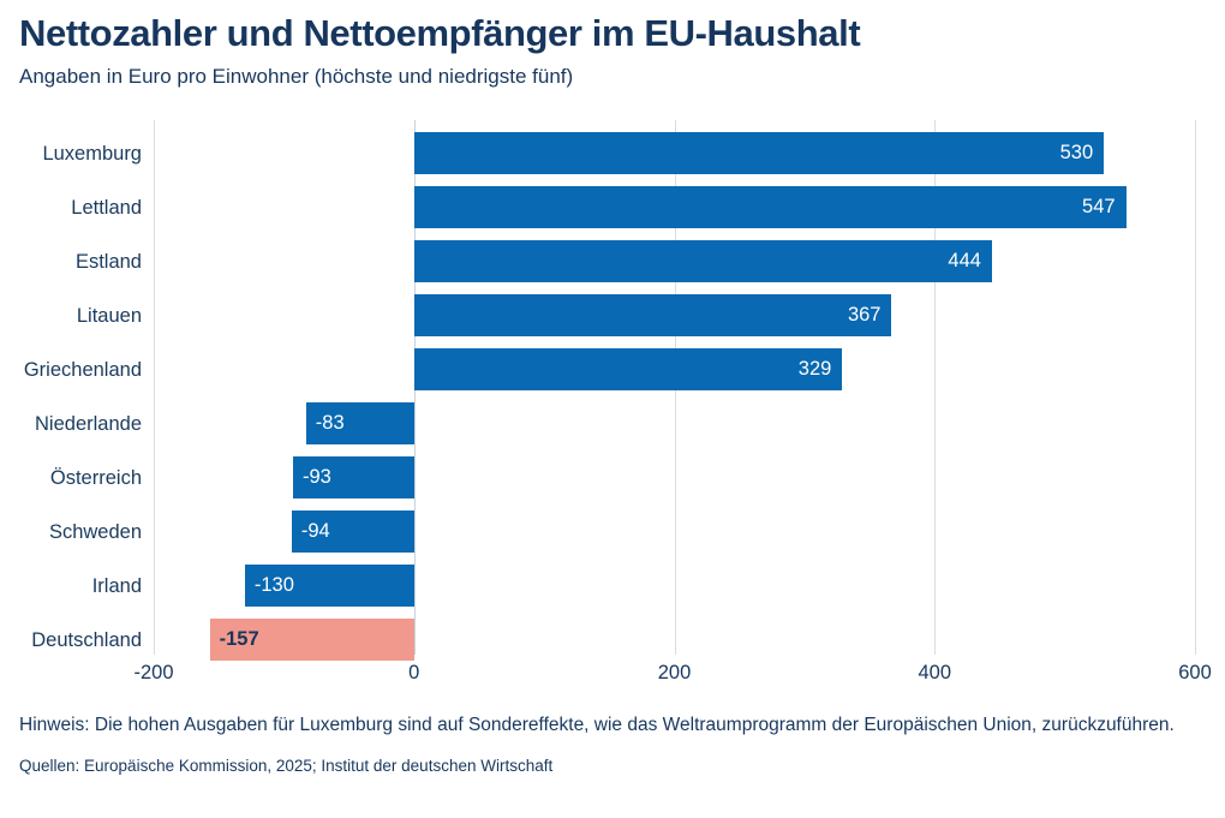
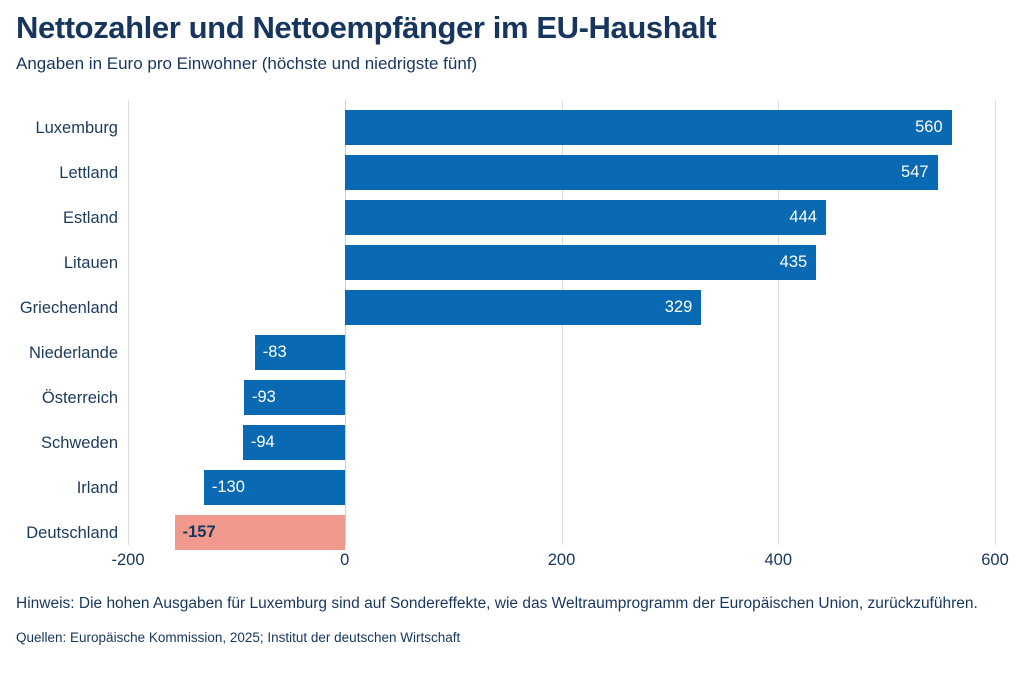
Luxemburg: 530 -> 560
Litauen: 367 -> 435
